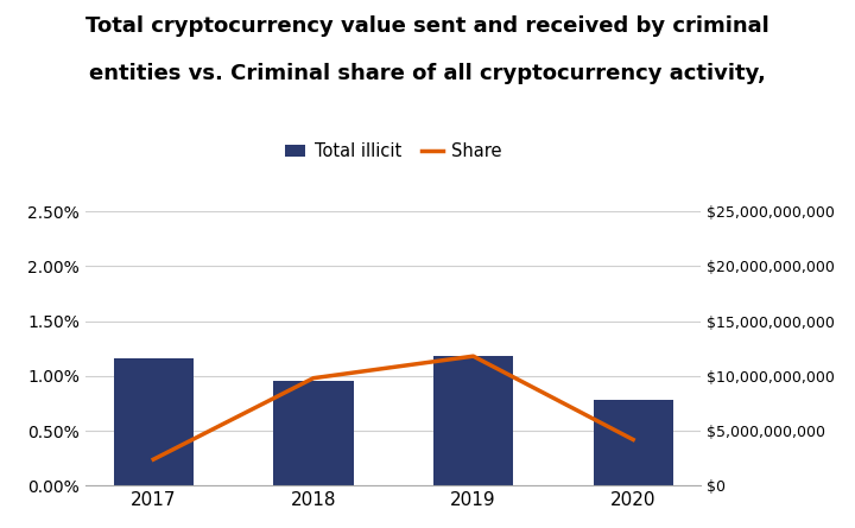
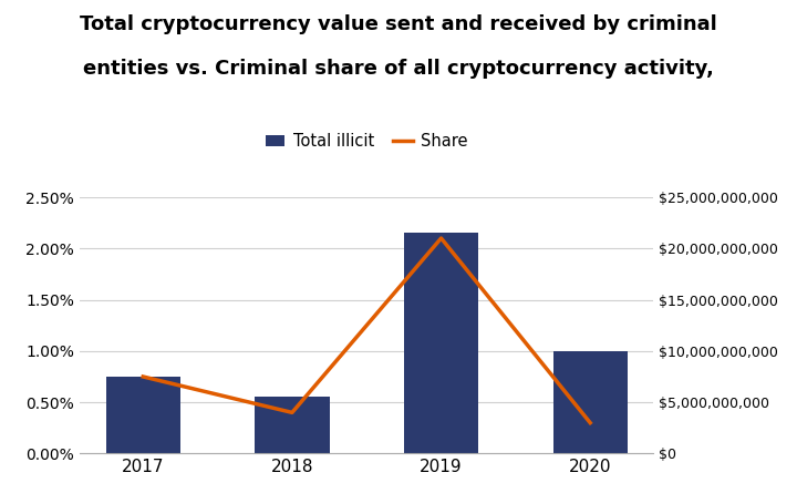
Total illicit/2017: 1.16% -> 0.75%
Share/2017: $2,400,000,000 -> $7,500,000,000
Total illicit/2018: 0.96% -> 0.55%
Share/2018: $9,800,000,000 -> $4,000,000,000
Total illicit/2019: 1.18% -> 2.15%
Share/2019: $11,800,000,000 -> $21,000,000,000
Total illicit/2020: 0.78% -> 1.00%
Share/2020: $4,200,000,000 -> $3,000,000,000
